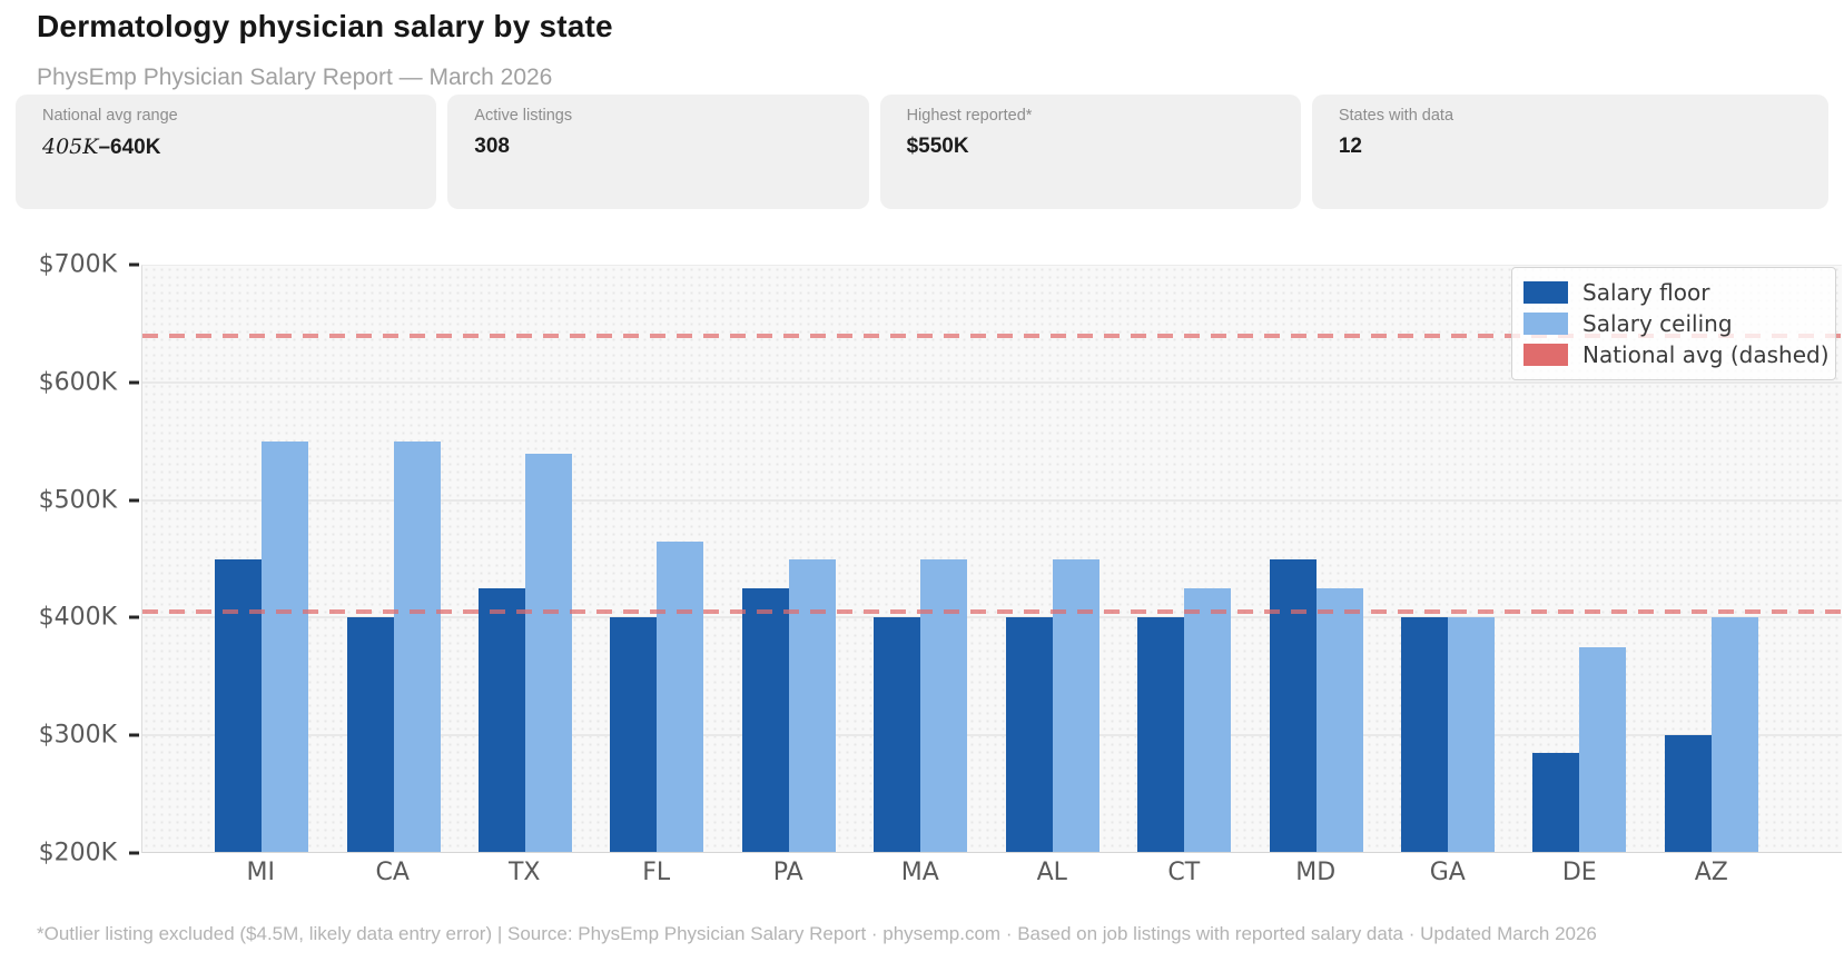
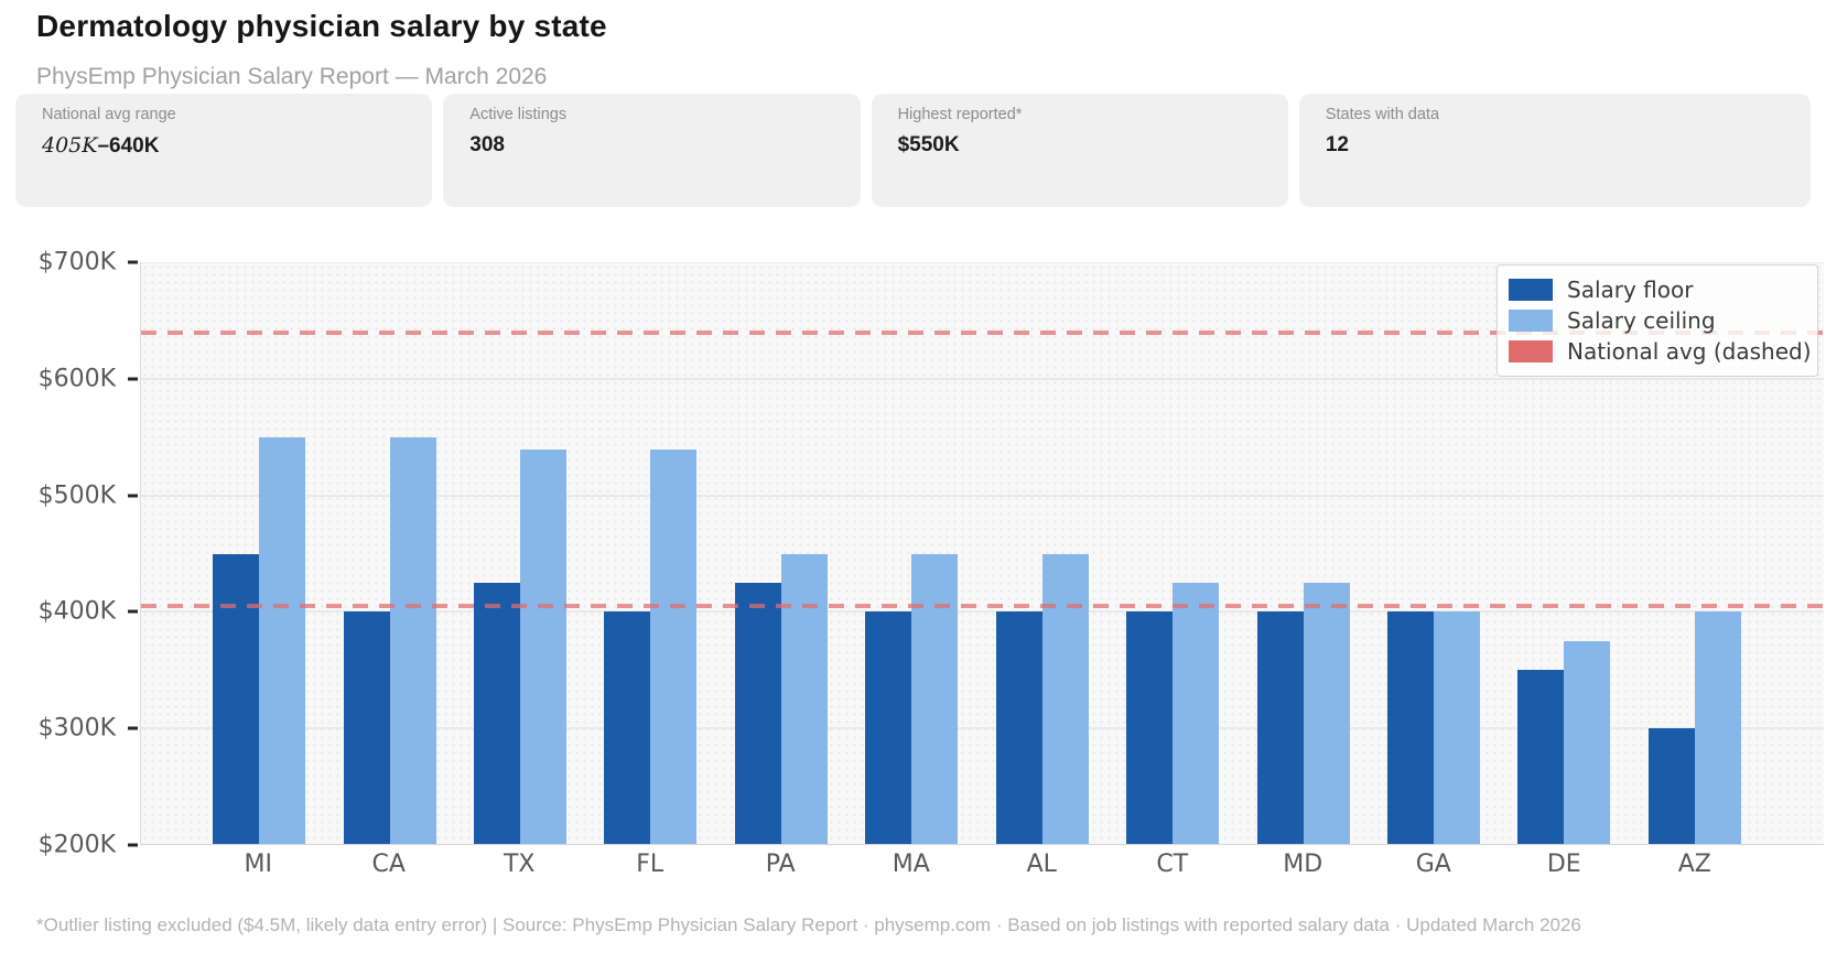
Salary ceiling/FL: $465K -> $540K
Salary floor/MD: $450K -> $400K
Salary floor/DE: $284K -> $350K
